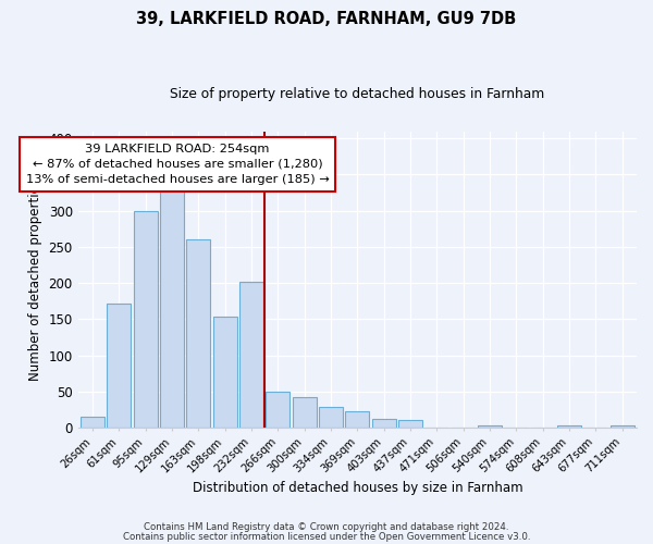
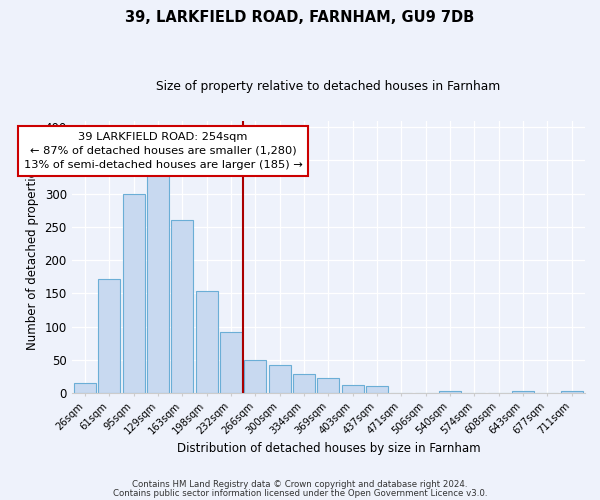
232sqm: 202 -> 92
